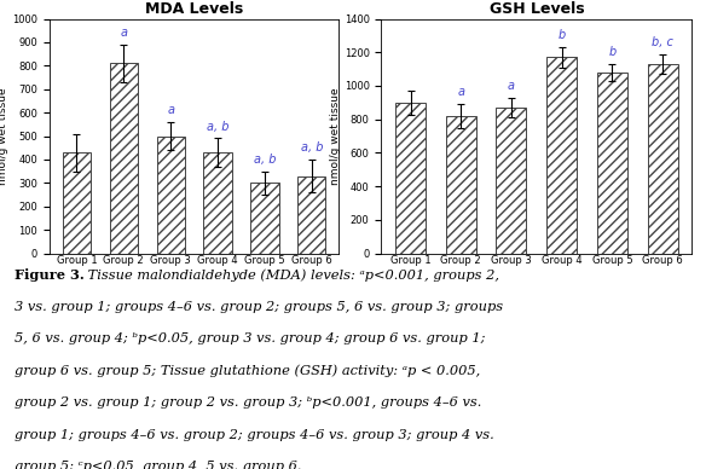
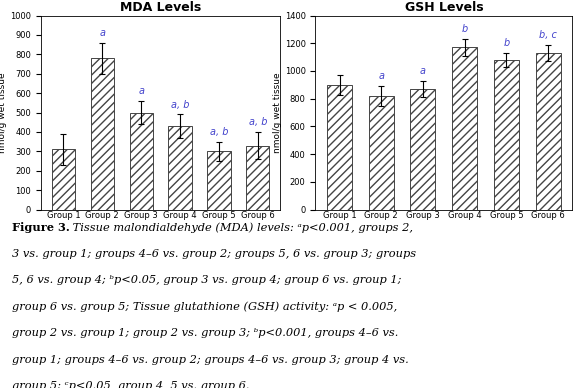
MDA Levels/Group 1: 430 -> 310
MDA Levels/Group 2: 810 -> 780
